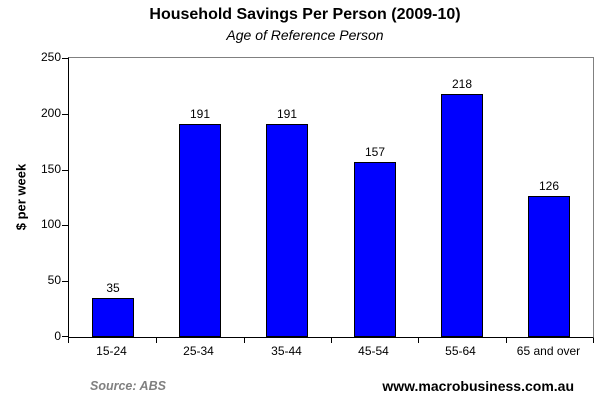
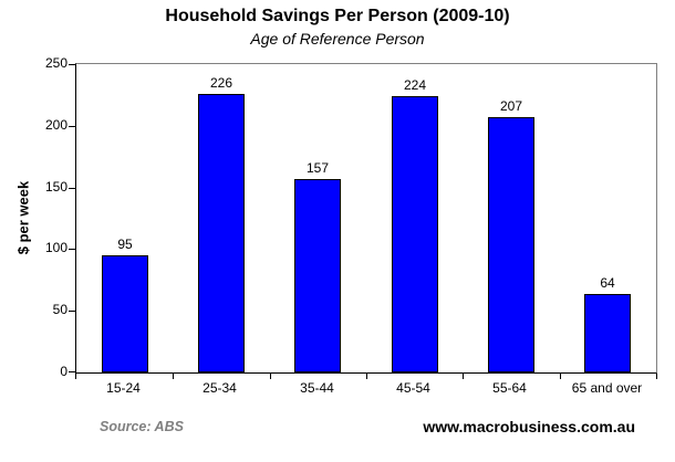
15-24: 35 -> 95
25-34: 191 -> 226
35-44: 191 -> 157
45-54: 157 -> 224
55-64: 218 -> 207
65 and over: 126 -> 64
